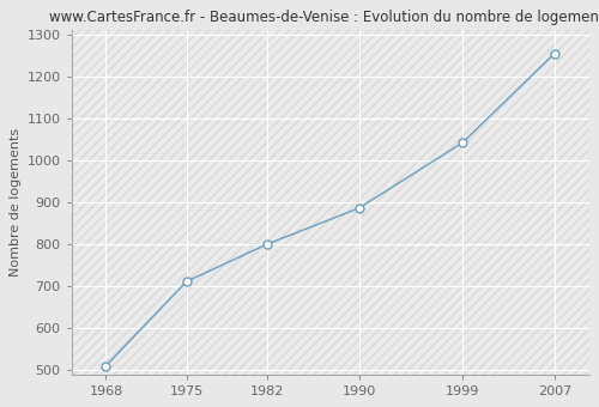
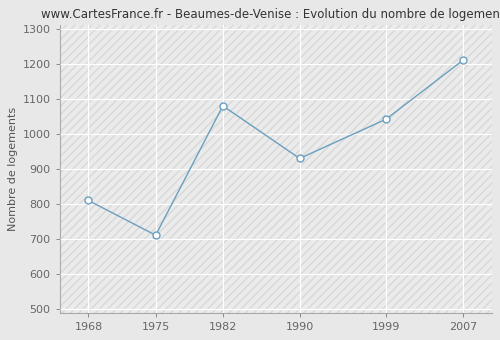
1968: 510 -> 810
1982: 800 -> 1080
1990: 886 -> 930
2007: 1255 -> 1210
